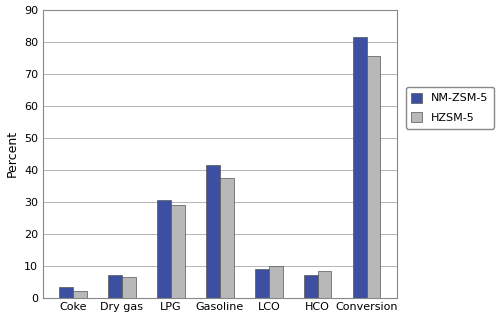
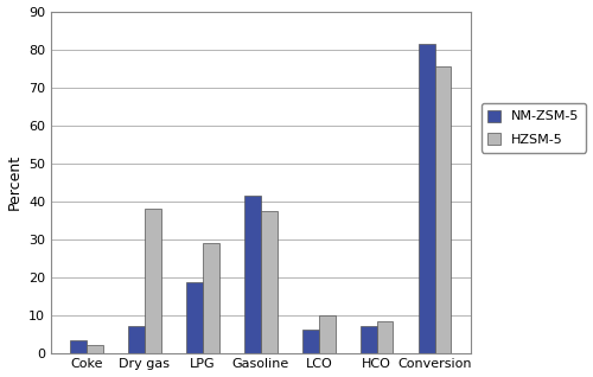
HZSM-5/Dry gas: 6.5 -> 38.0
NM-ZSM-5/LPG: 30.5 -> 18.5
NM-ZSM-5/LCO: 9.0 -> 6.0
